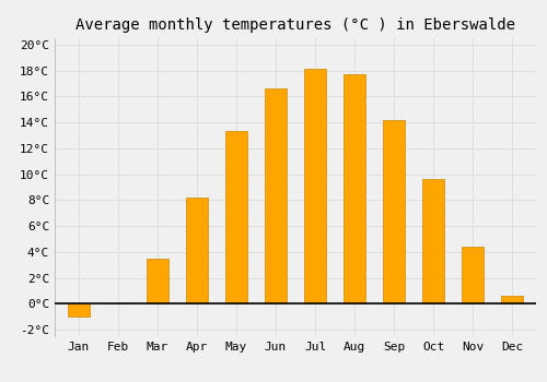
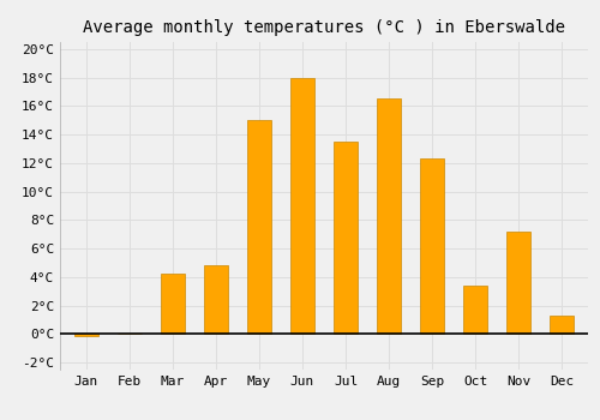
Jan: -1.0°C -> -0.1°C
Mar: 3.5°C -> 4.2°C
Apr: 8.2°C -> 4.8°C
May: 13.3°C -> 15.0°C
Jun: 16.6°C -> 18.0°C
Jul: 18.1°C -> 13.5°C
Aug: 17.7°C -> 16.5°C
Sep: 14.2°C -> 12.3°C
Oct: 9.6°C -> 3.4°C
Nov: 4.4°C -> 7.2°C
Dec: 0.6°C -> 1.3°C
